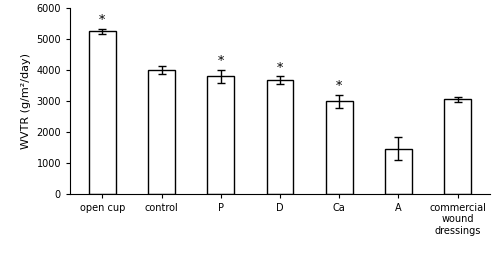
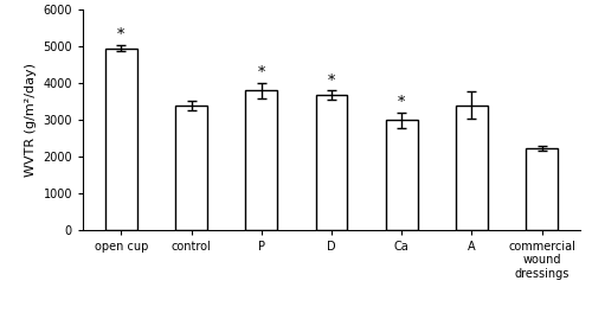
open cup: 5250 -> 4940
control: 4000 -> 3380
A: 1450 -> 3390
commercial wound dressings: 3050 -> 2220
